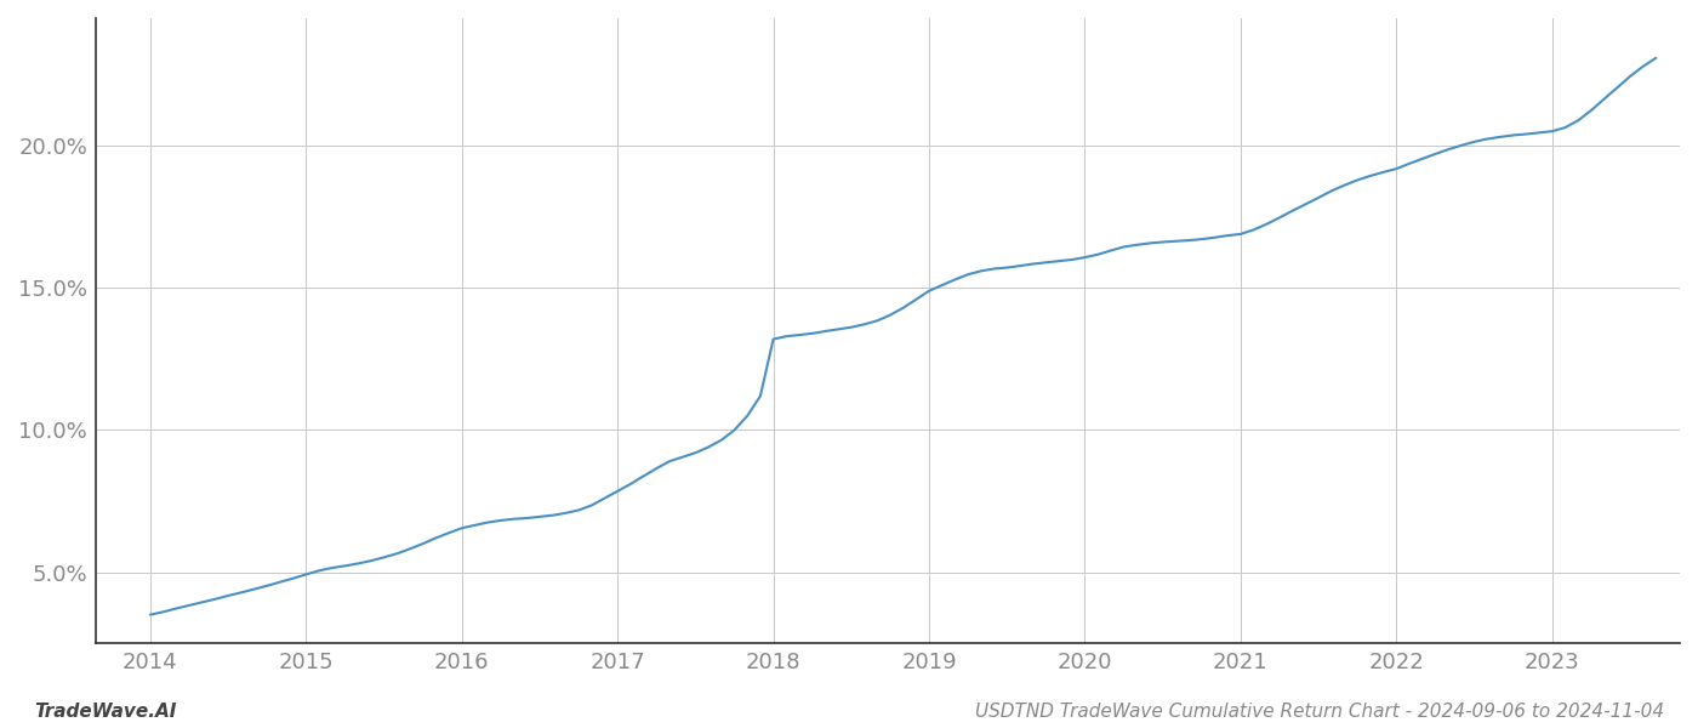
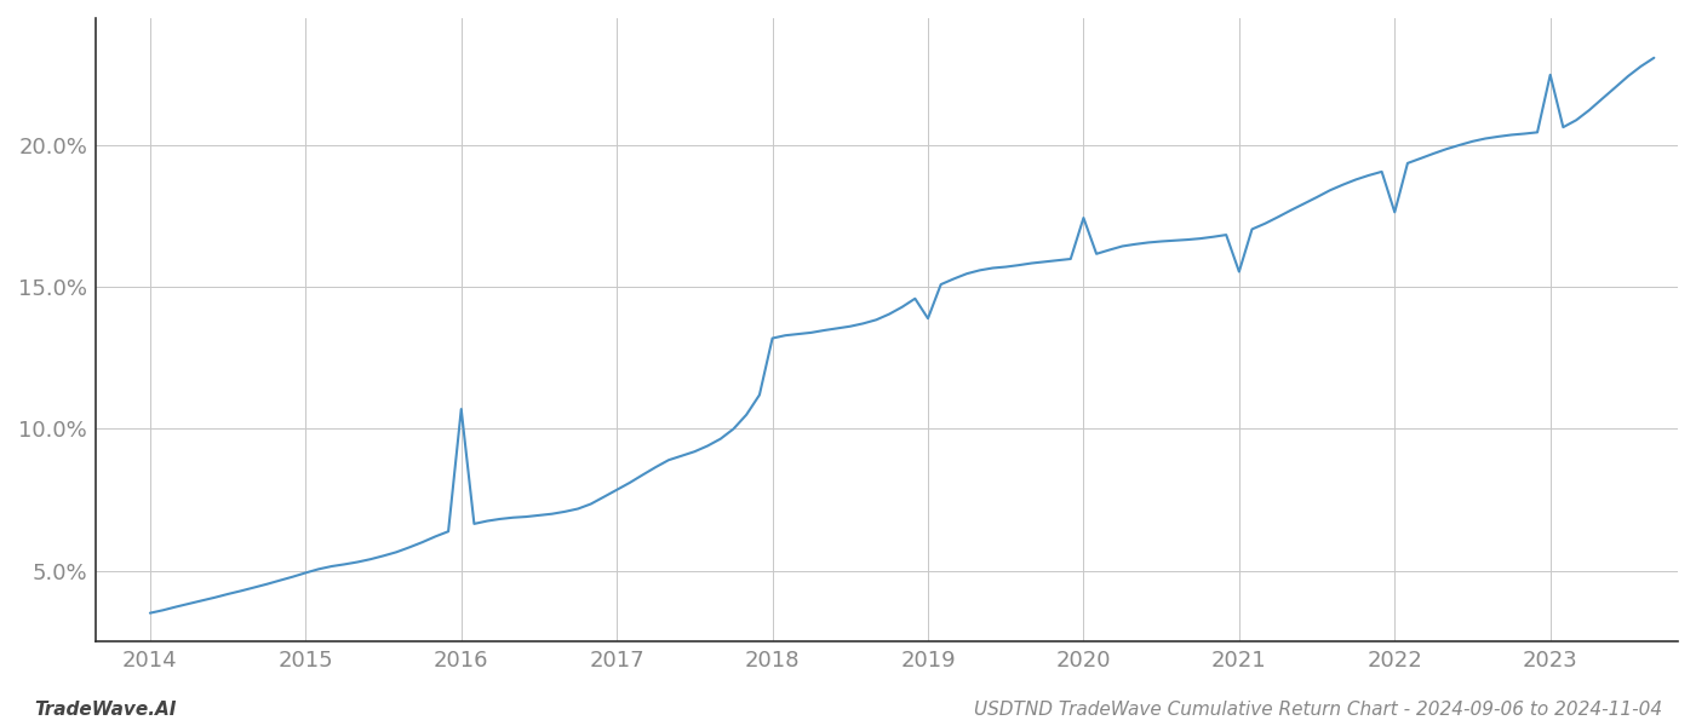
2016: 6.55% -> 10.70%
2019: 14.90% -> 13.90%
2020: 16.08% -> 17.45%
2021: 16.90% -> 15.55%
2022: 19.20% -> 17.65%
2023: 20.52% -> 22.50%
